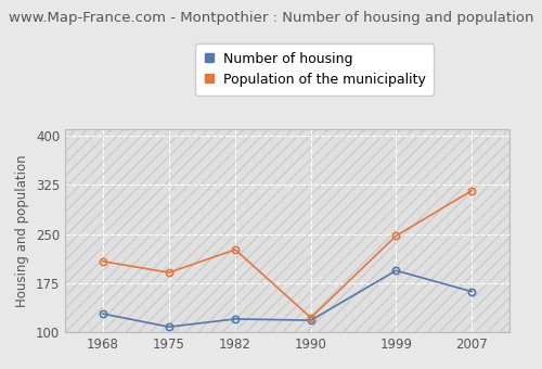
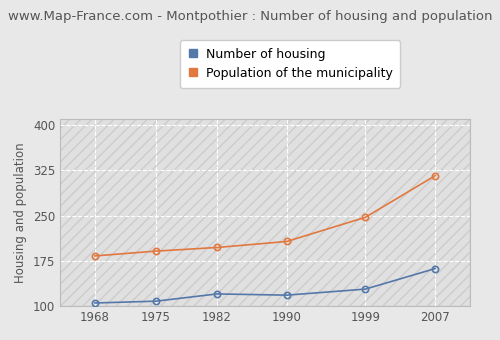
Number of housing/1968: 128 -> 105
Population of the municipality/1968: 208 -> 183
Population of the municipality/1982: 226 -> 197
Population of the municipality/1990: 122 -> 207
Number of housing/1999: 194 -> 128
